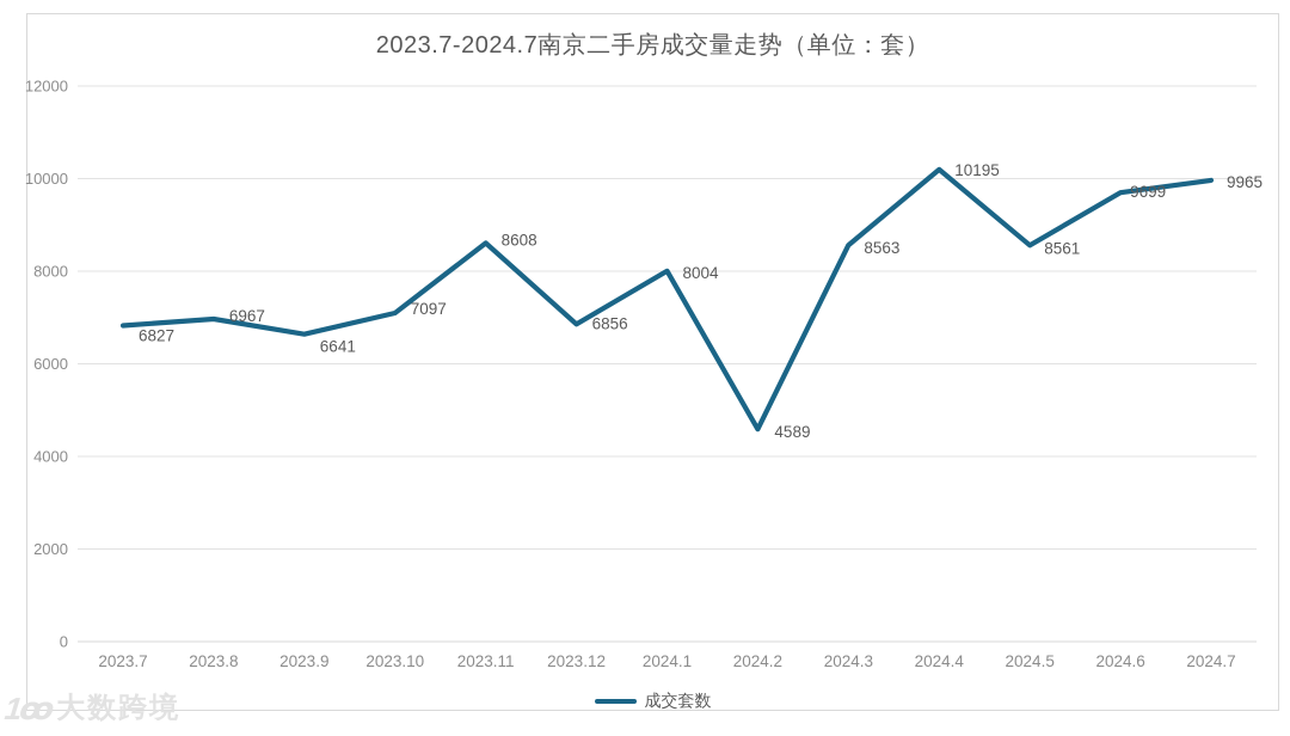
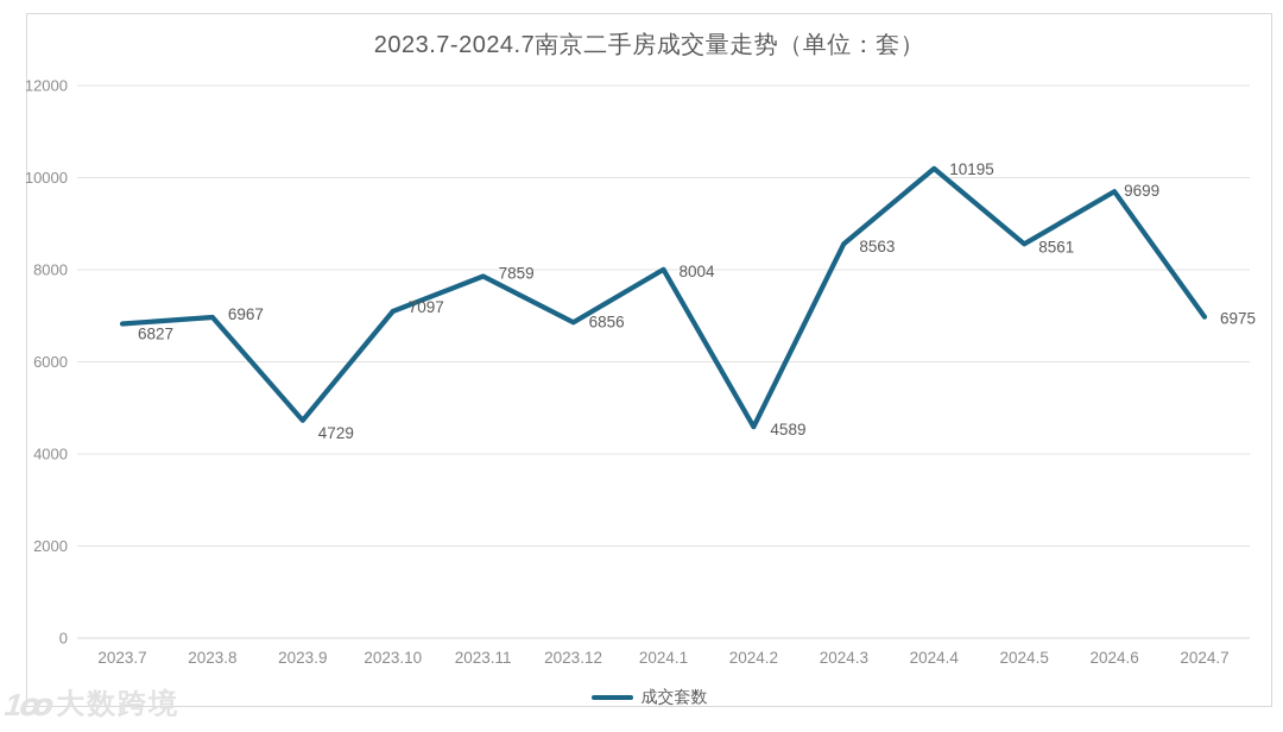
2023.9: 6641 -> 4729
2023.11: 8608 -> 7859
2024.7: 9965 -> 6975
